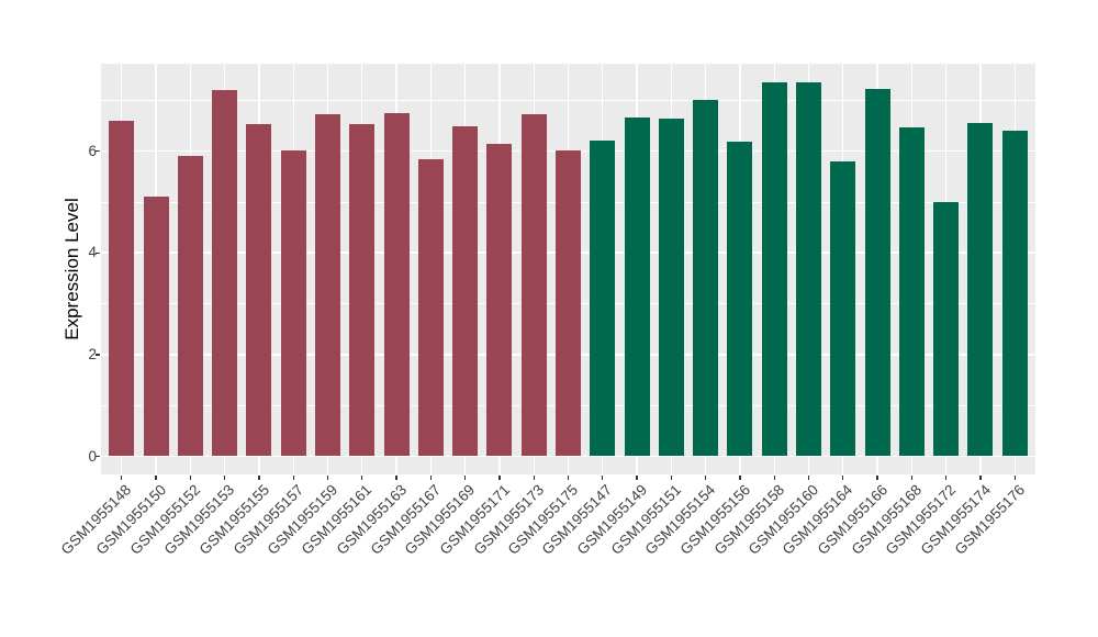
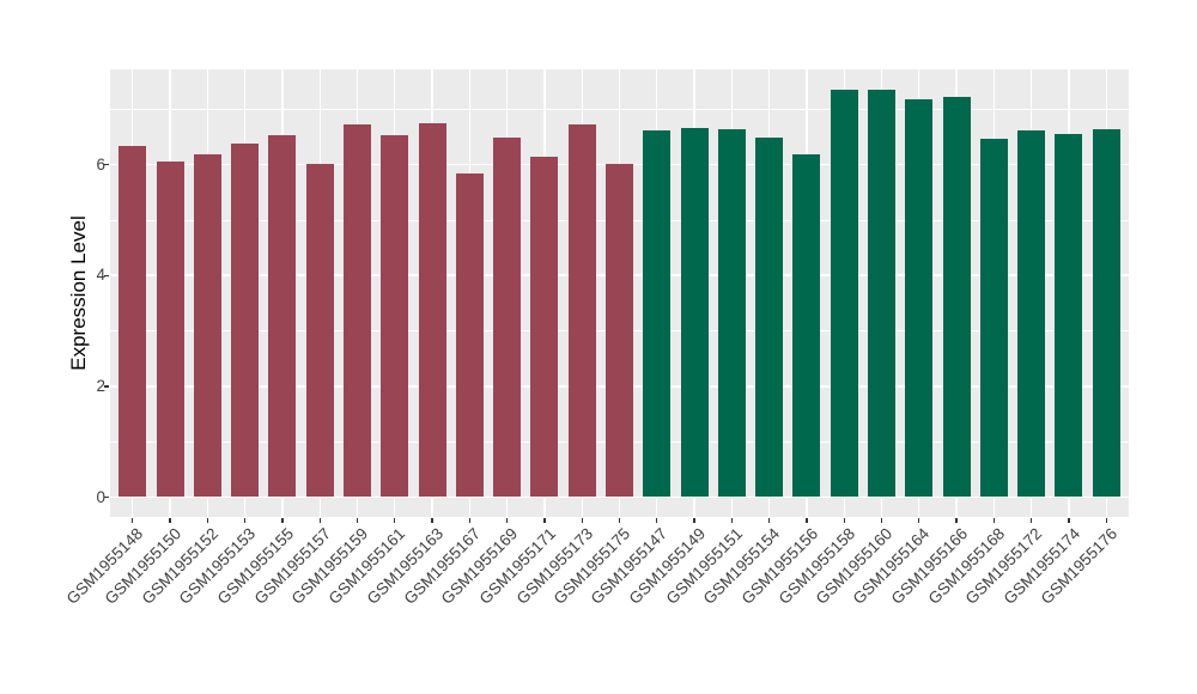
GSM1955148: 6.6 -> 6.3
GSM1955150: 5.1 -> 6.0
GSM1955152: 5.9 -> 6.2
GSM1955153: 7.2 -> 6.4
GSM1955147: 6.2 -> 6.6
GSM1955154: 7.0 -> 6.5
GSM1955164: 5.8 -> 7.2
GSM1955172: 5.0 -> 6.6
GSM1955176: 6.4 -> 6.6
